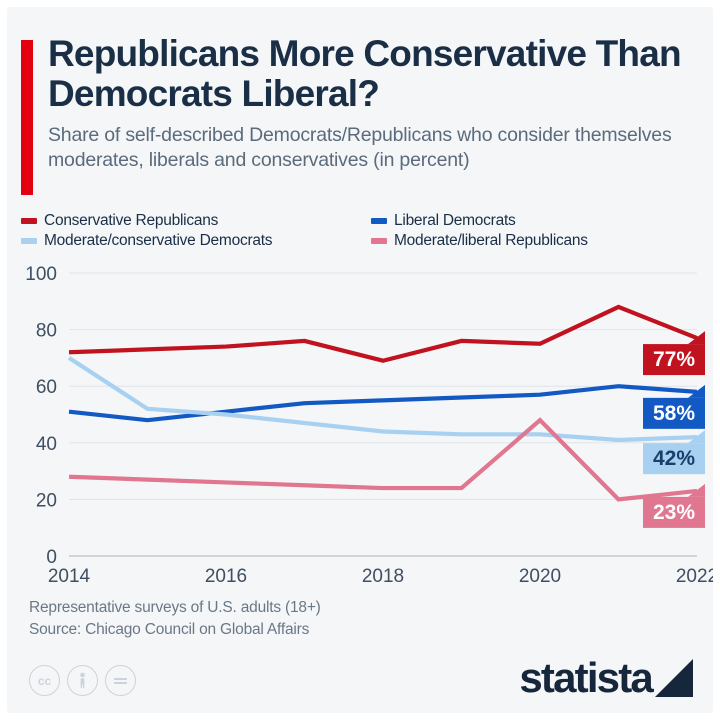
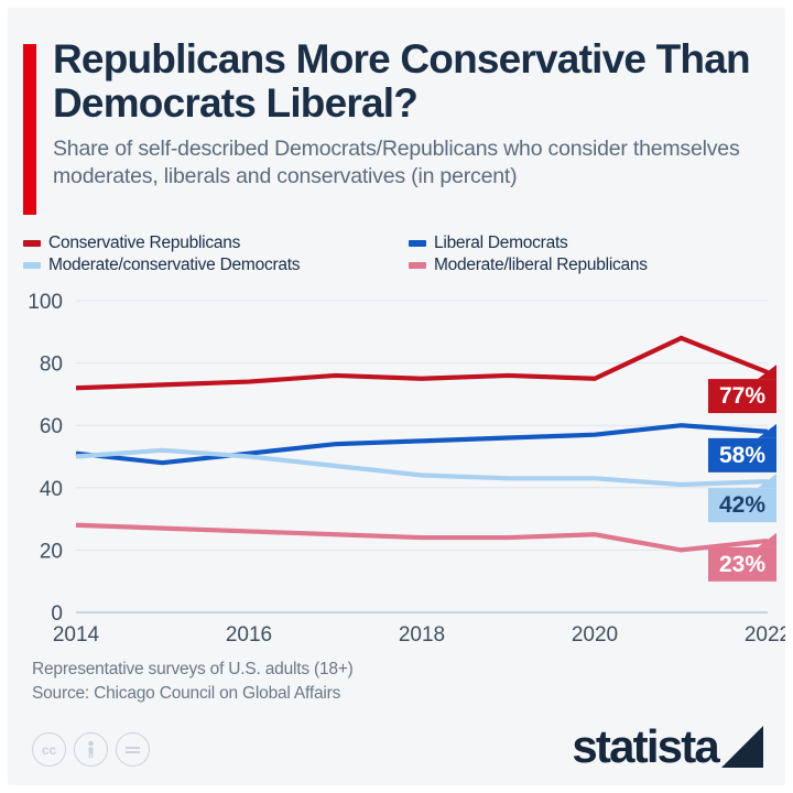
Moderate/conservative Democrats/2014: 70 -> 50
Conservative Republicans/2018: 69 -> 75
Moderate/liberal Republicans/2020: 48 -> 25
